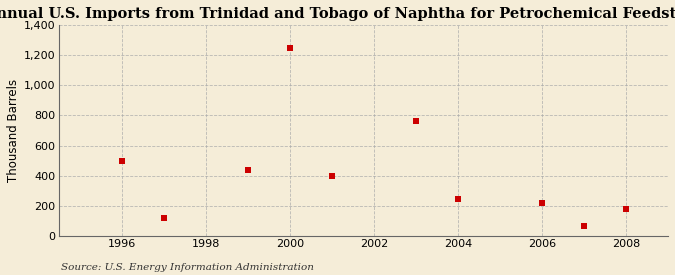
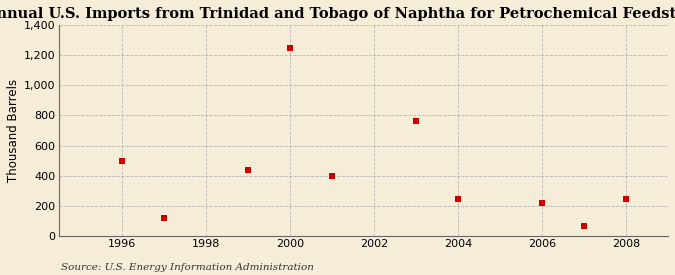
2008: 180 -> 240
